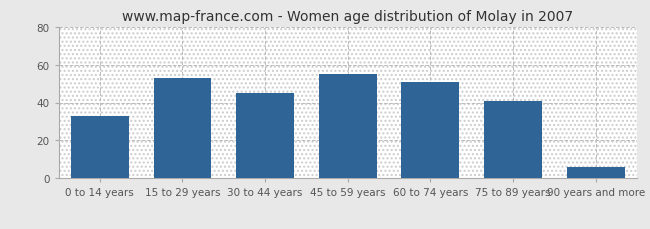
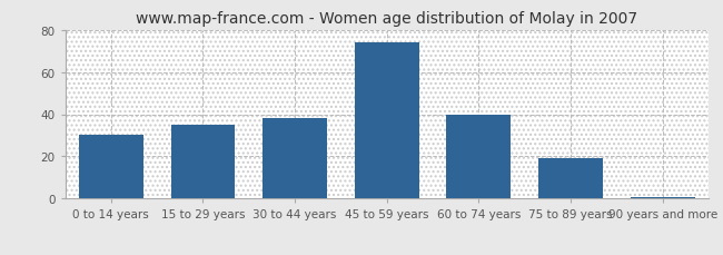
0 to 14 years: 33 -> 30
15 to 29 years: 53 -> 35
30 to 44 years: 45 -> 38
45 to 59 years: 55 -> 74
60 to 74 years: 51 -> 40
75 to 89 years: 41 -> 19
90 years and more: 6 -> 1
